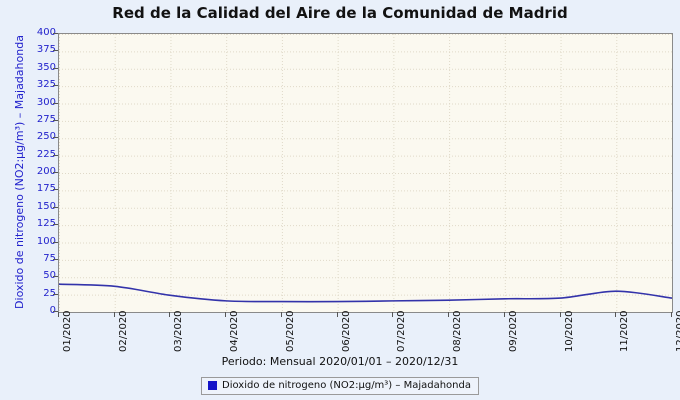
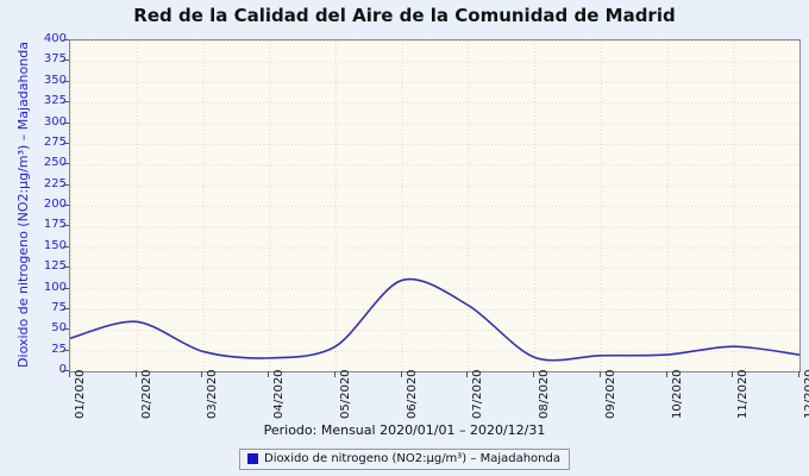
02/2020: 40 -> 60
05/2020: 20 -> 30
06/2020: 20 -> 110
07/2020: 20 -> 80
